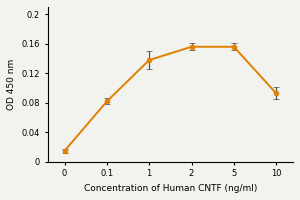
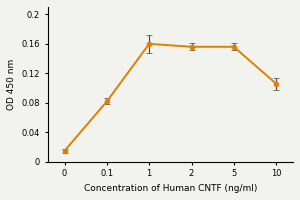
1: 0.138 -> 0.160
10: 0.093 -> 0.106
